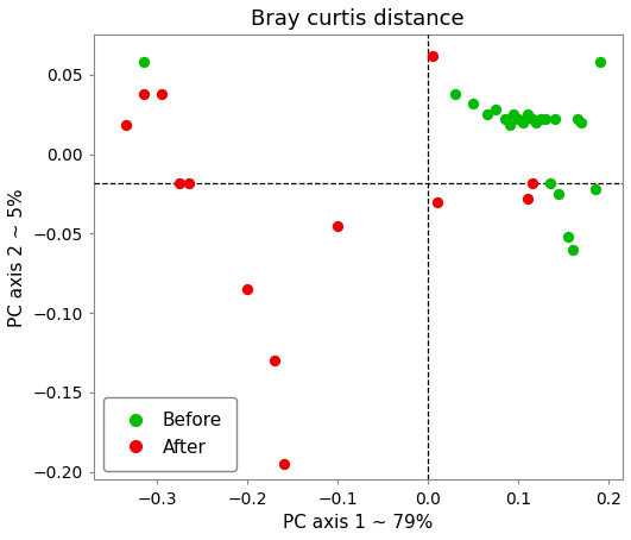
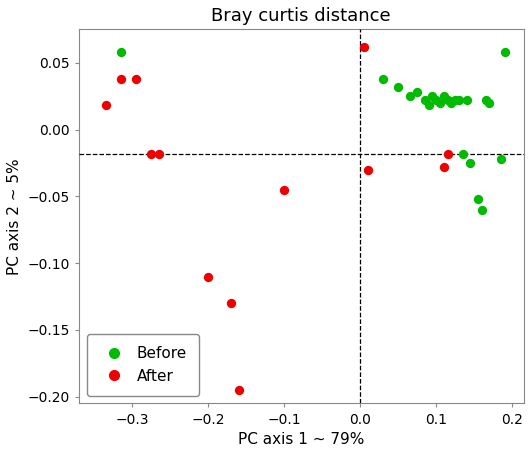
After/−0.2: -0.085 -> -0.110
